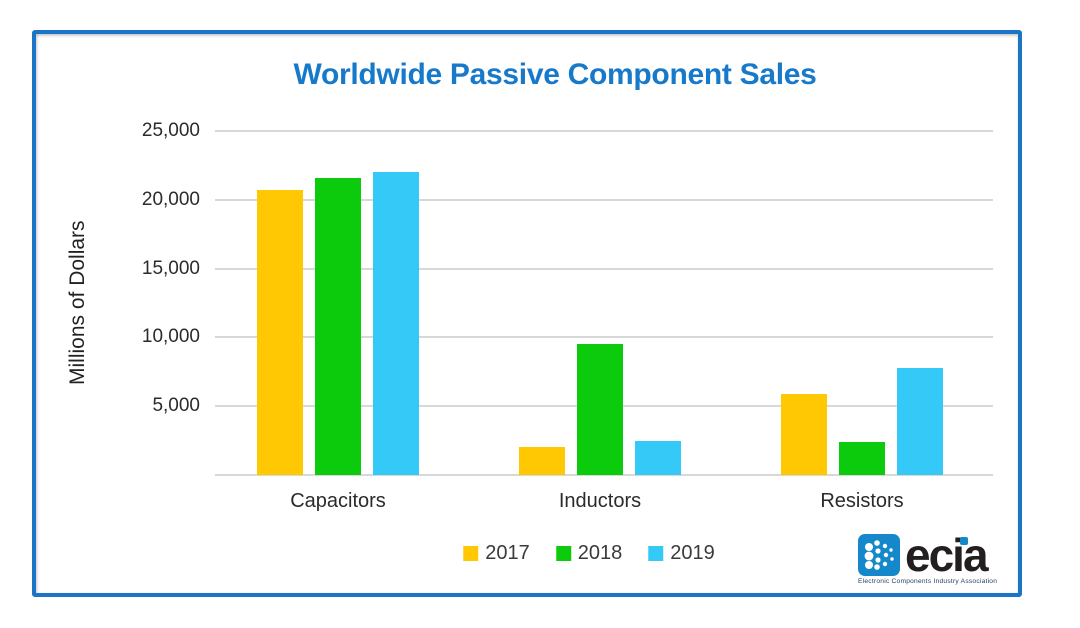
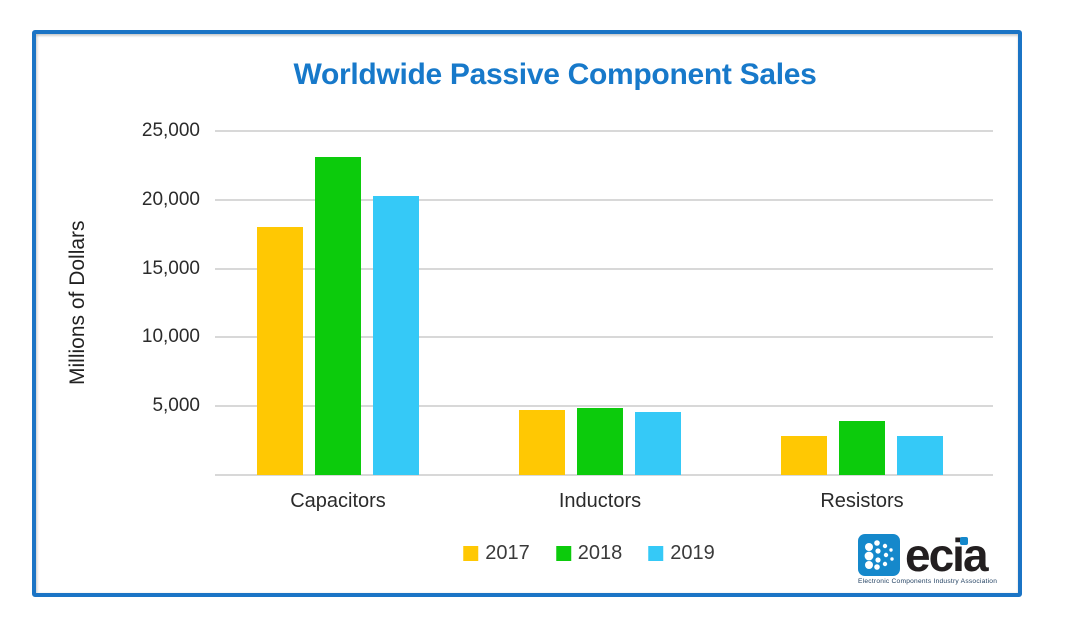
2017/Capacitors: 20700 -> 18000
2018/Capacitors: 21600 -> 23100
2019/Capacitors: 22000 -> 20300
2017/Inductors: 2000 -> 4700
2018/Inductors: 9500 -> 4900
2019/Inductors: 2500 -> 4600
2017/Resistors: 5900 -> 2800
2018/Resistors: 2400 -> 3900
2019/Resistors: 7800 -> 2800
